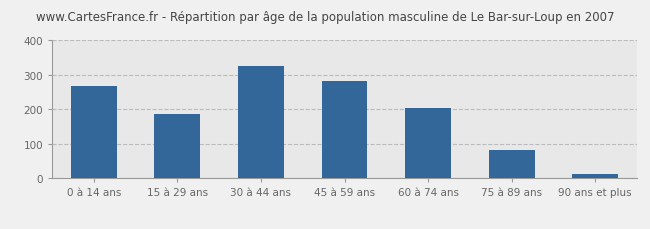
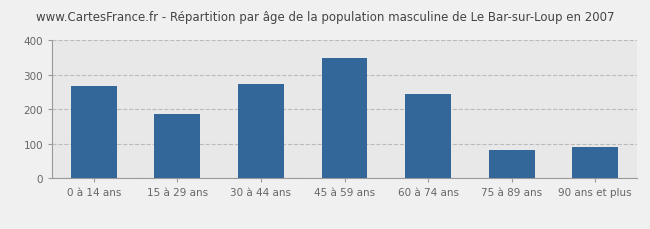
30 à 44 ans: 325 -> 275
45 à 59 ans: 283 -> 350
60 à 74 ans: 205 -> 245
90 ans et plus: 13 -> 90
